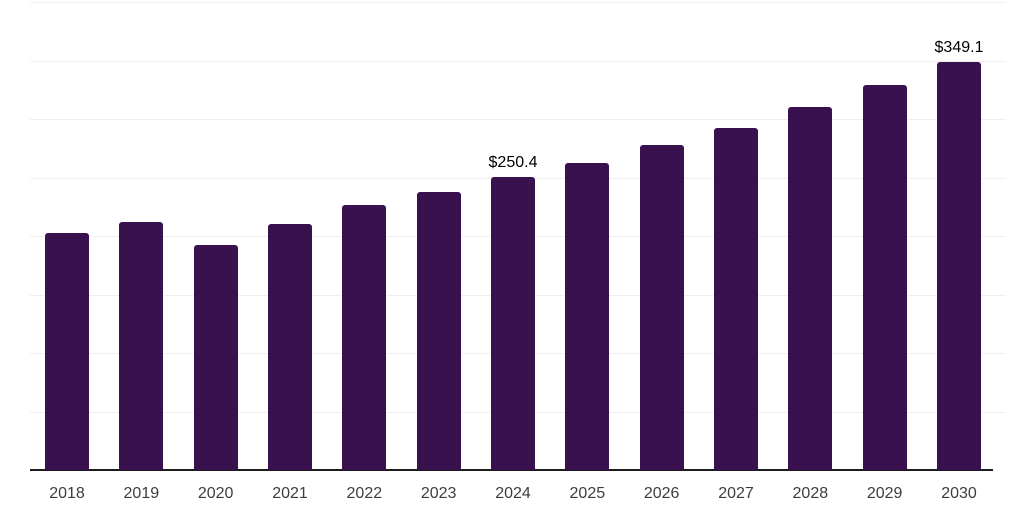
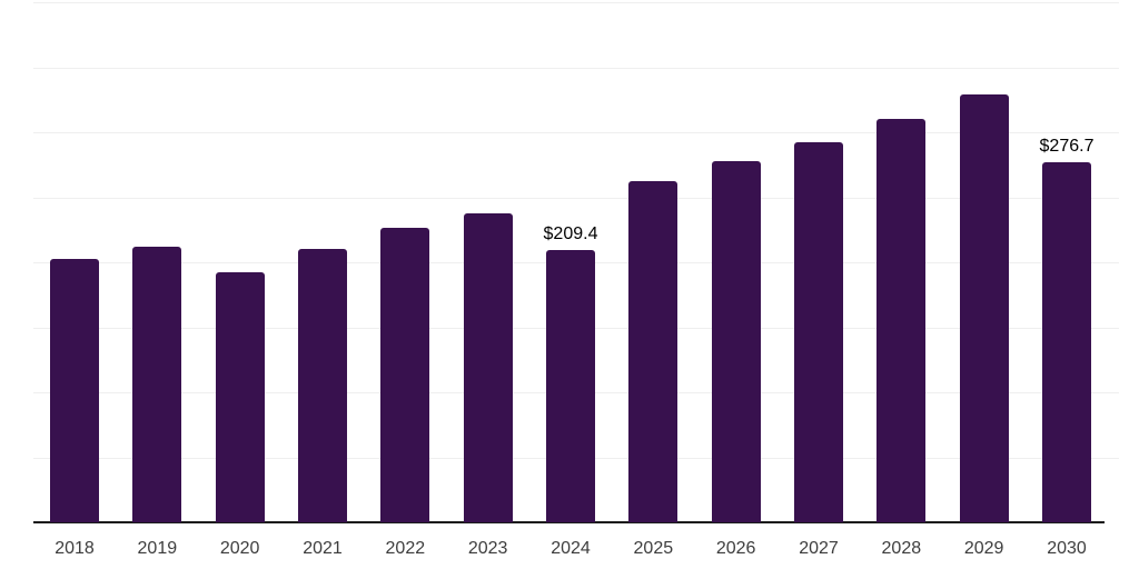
2024: $250.4 -> $209.4
2030: $349.1 -> $276.7
